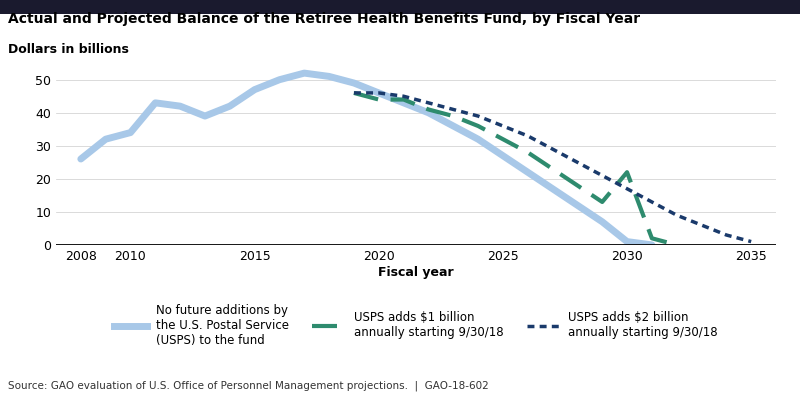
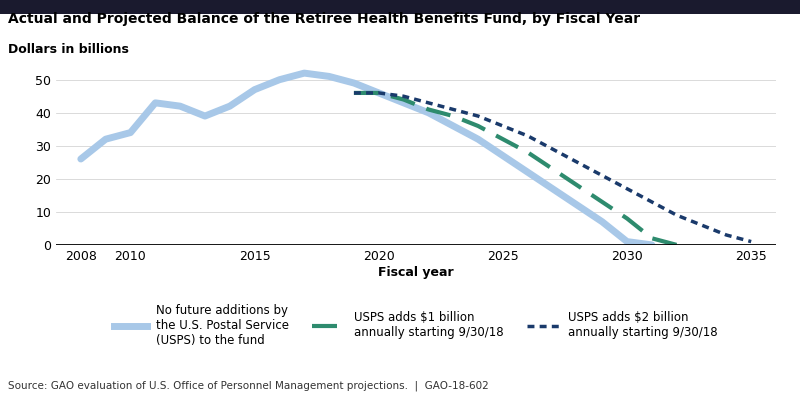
USPS adds $1 billion annually starting 9/30/18/2020: 44 -> 46
USPS adds $1 billion annually starting 9/30/18/2030: 22 -> 8
